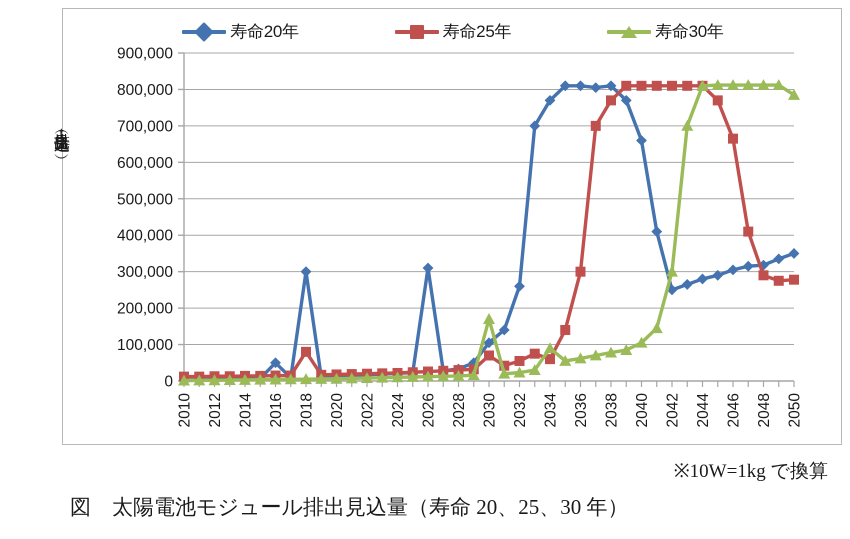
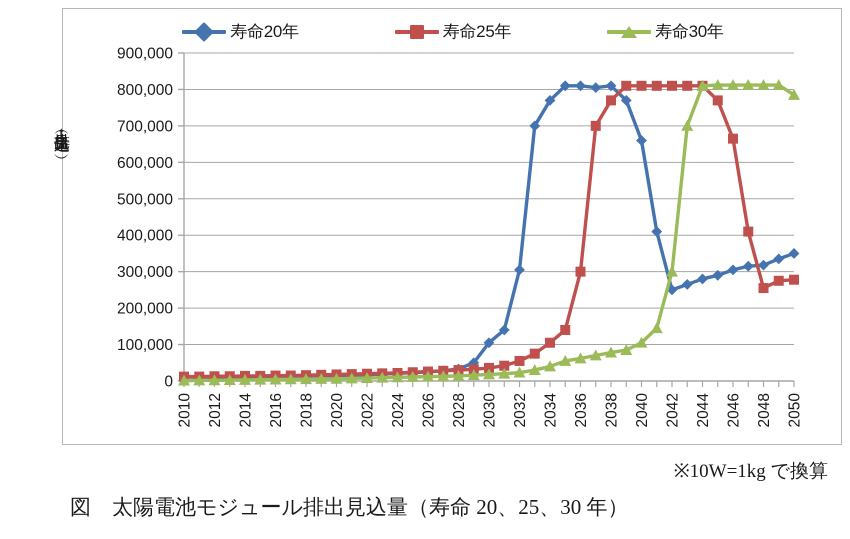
寿命20年/2016: 50000 -> 10000
寿命20年/2018: 300000 -> 10000
寿命25年/2018: 80000 -> 20000
寿命20年/2026: 310000 -> 20000
寿命25年/2030: 70000 -> 40000
寿命30年/2030: 170000 -> 20000
寿命20年/2032: 260000 -> 300000
寿命25年/2034: 60000 -> 100000
寿命30年/2034: 90000 -> 40000
寿命25年/2048: 290000 -> 260000
